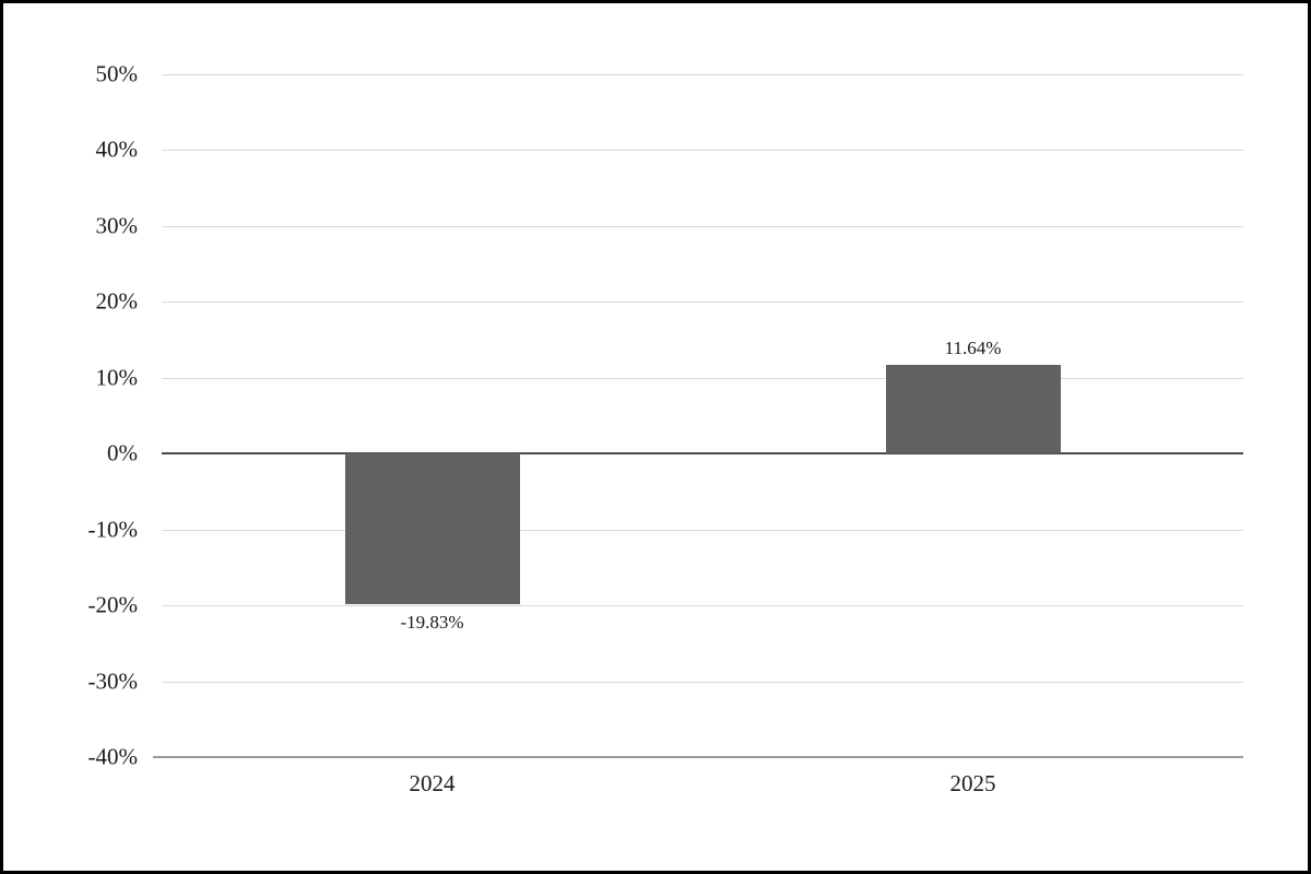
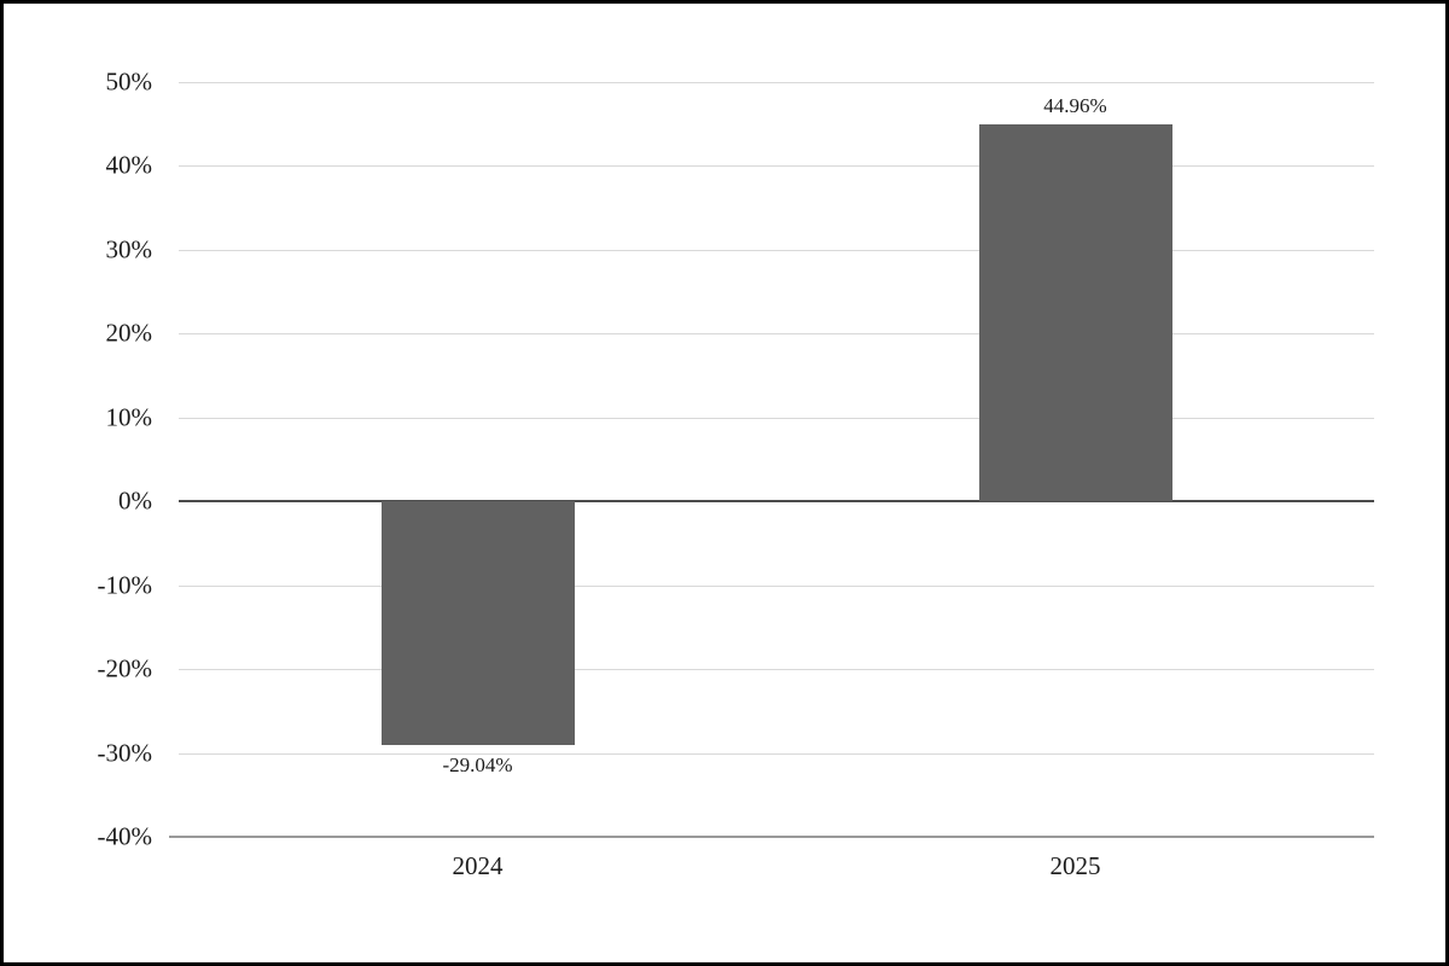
2024: -19.83% -> -29.04%
2025: 11.64% -> 44.96%
